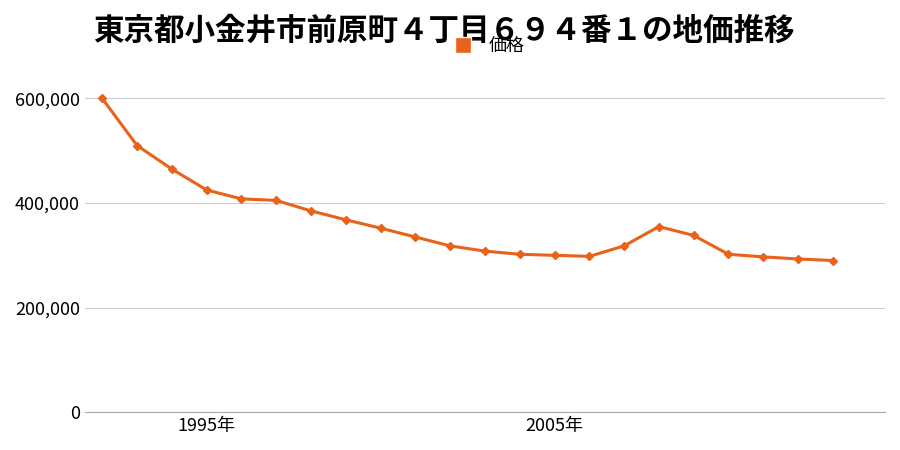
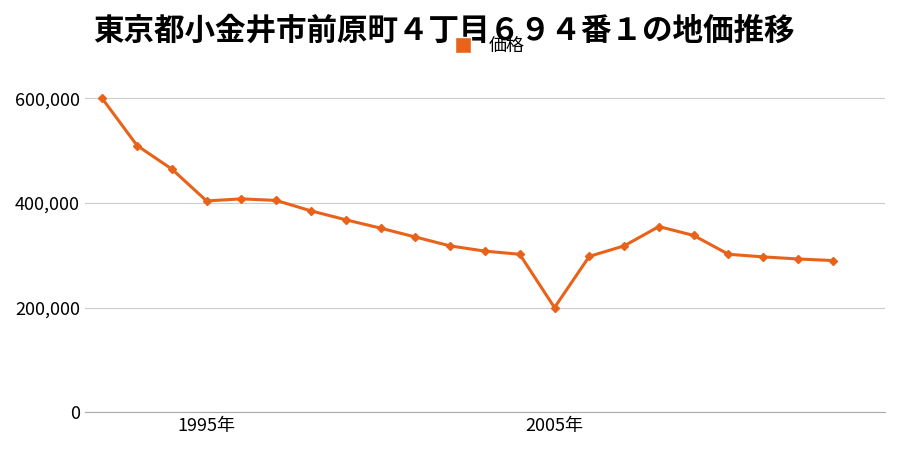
1995年: 425,000 -> 404,000
2005年: 300,000 -> 200,000
